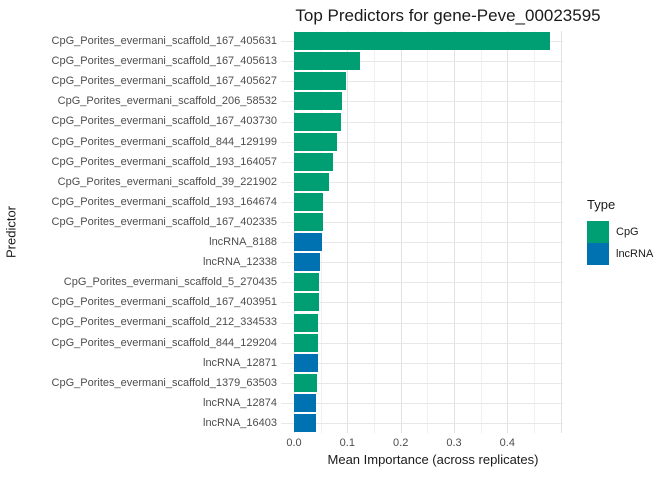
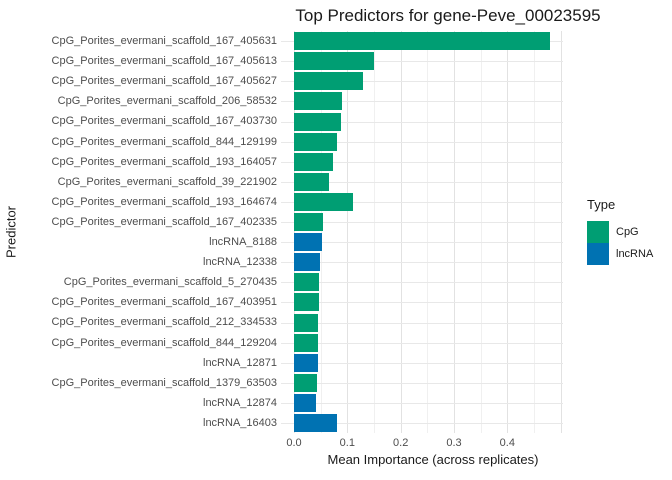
CpG_Porites_evermani_scaffold_167_405613: 0.12 -> 0.15
CpG_Porites_evermani_scaffold_167_405627: 0.10 -> 0.13
CpG_Porites_evermani_scaffold_193_164674: 0.06 -> 0.11
lncRNA_16403: 0.04 -> 0.08
